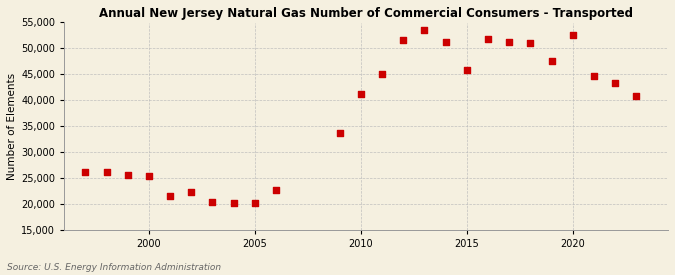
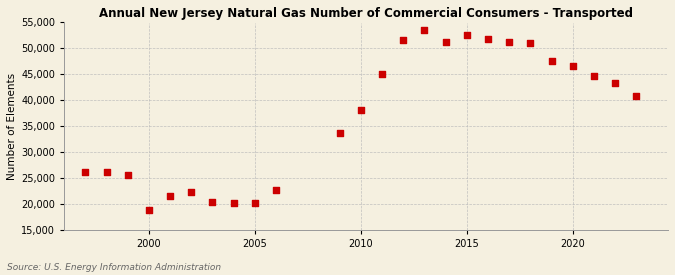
2000: 25,400 -> 18,800
2010: 41,200 -> 38,100
2015: 45,800 -> 52,600
2020: 52,600 -> 46,600
